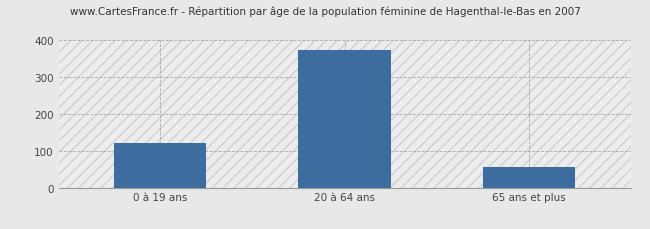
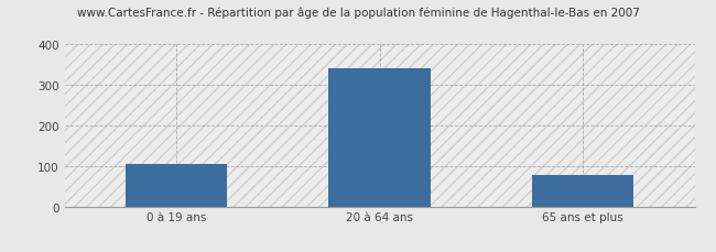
0 à 19 ans: 120 -> 105
20 à 64 ans: 375 -> 340
65 ans et plus: 55 -> 78
